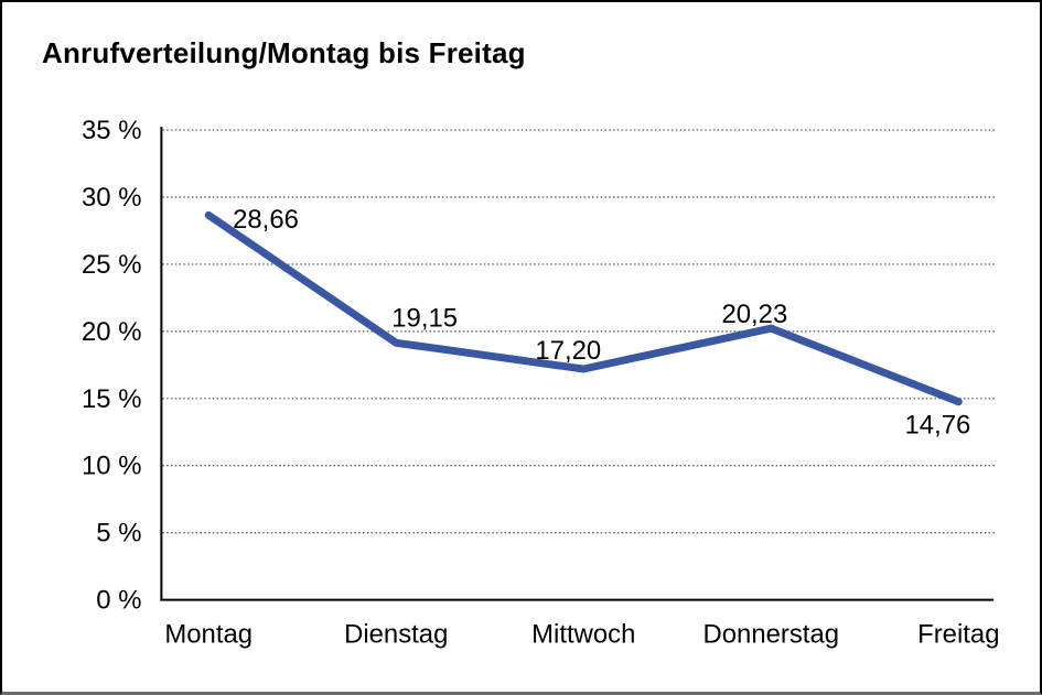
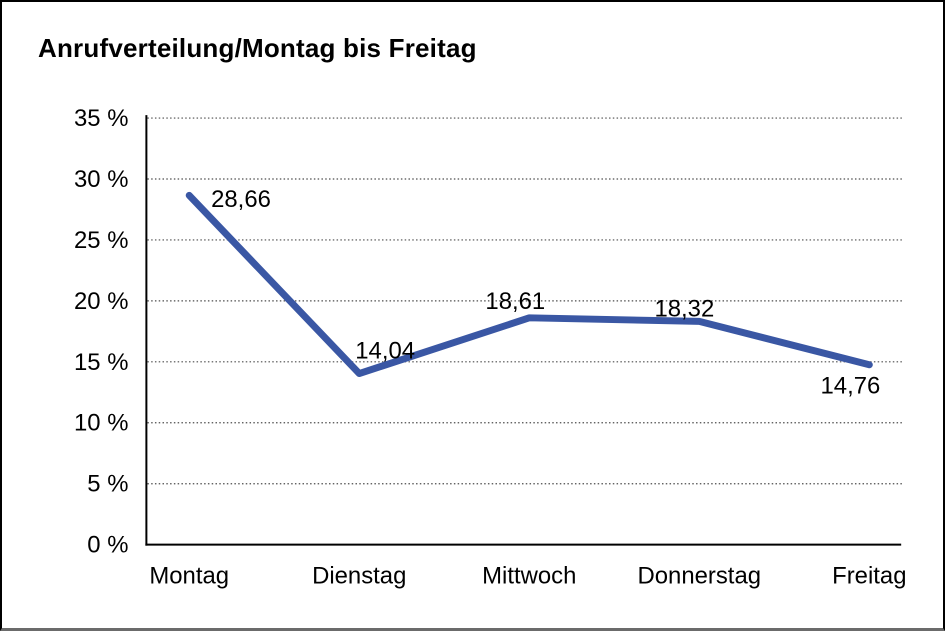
Dienstag: 19,15 -> 14,04
Mittwoch: 17,20 -> 18,61
Donnerstag: 20,23 -> 18,32
